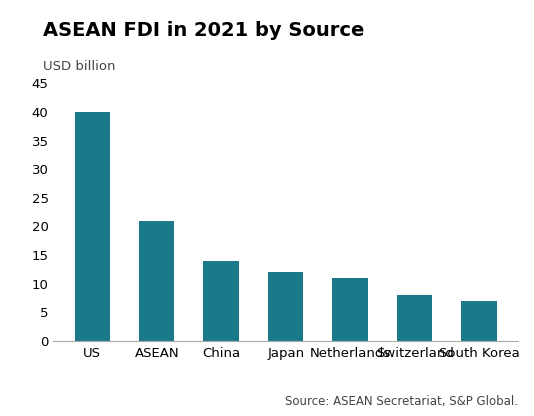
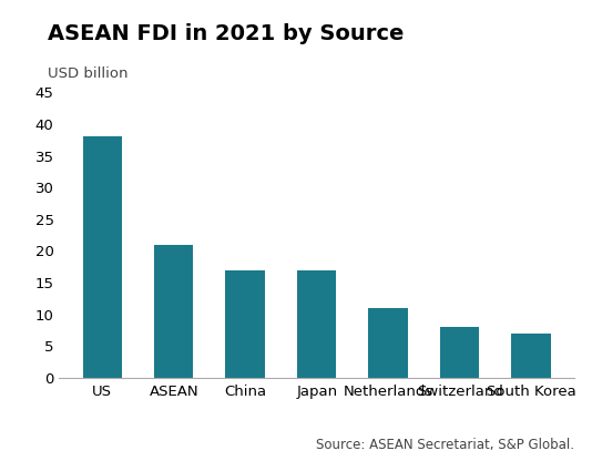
US: 40 -> 38
China: 14 -> 17
Japan: 12 -> 17
